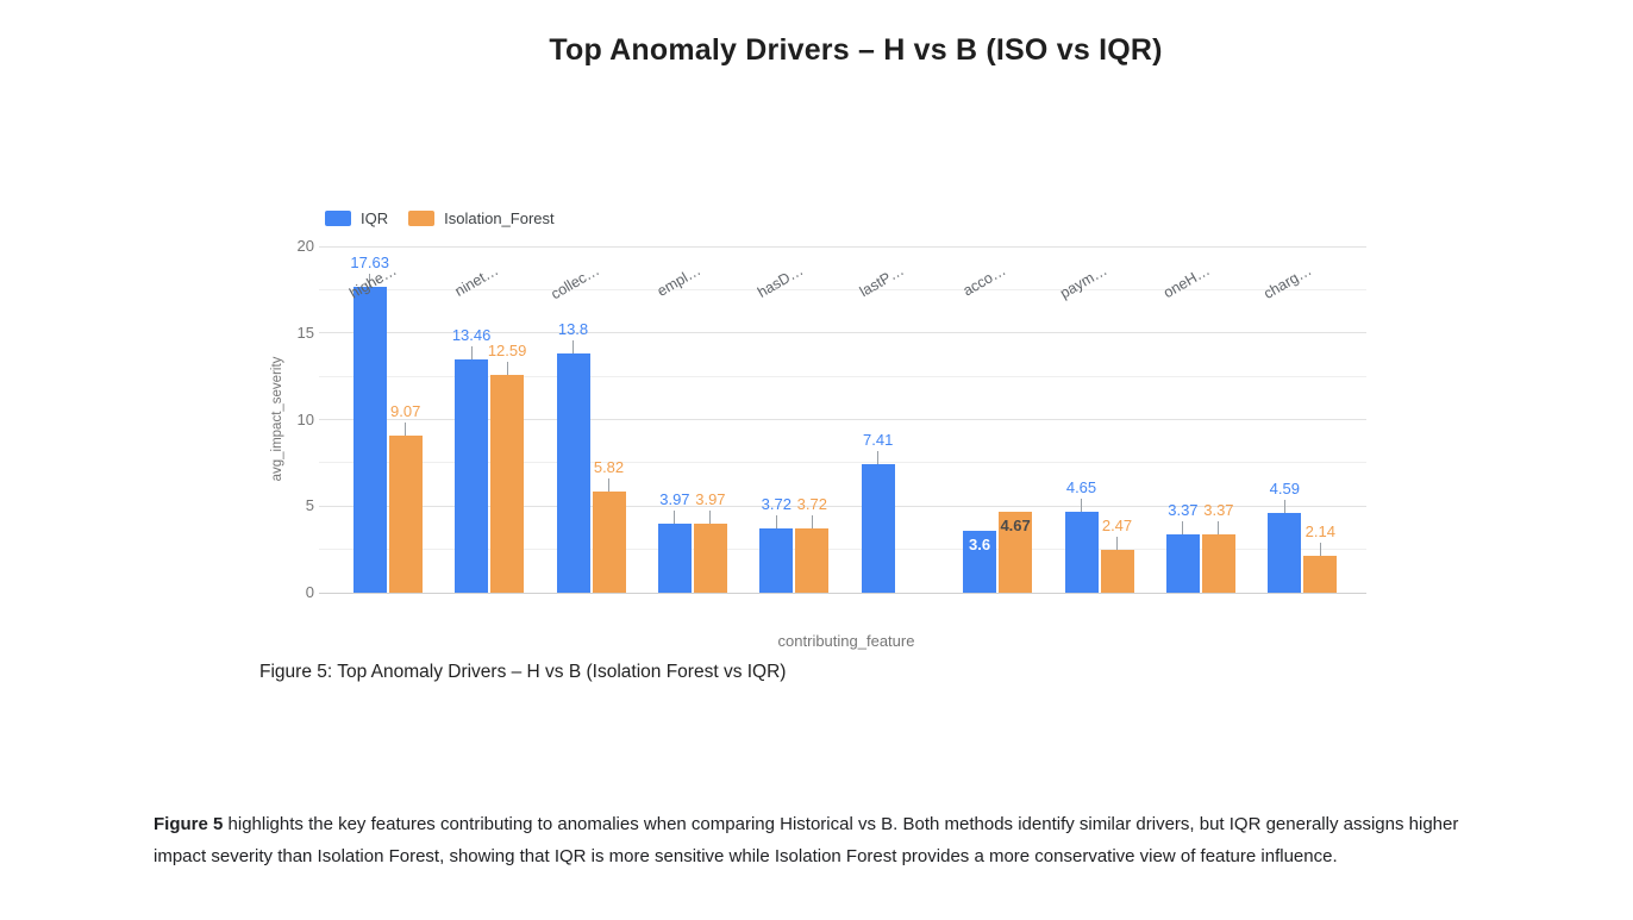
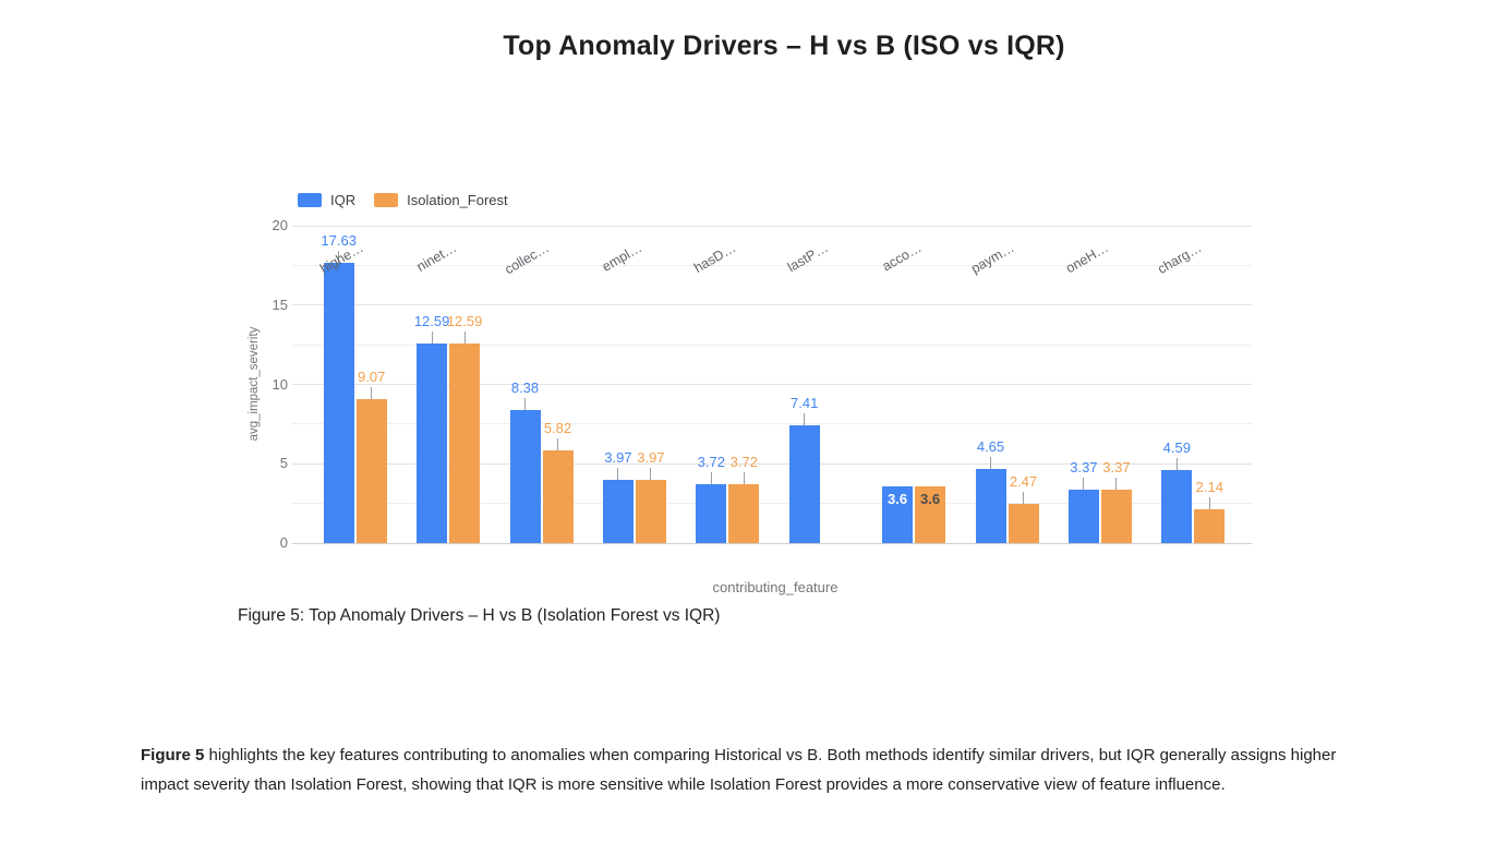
IQR/ninet…: 13.46 -> 12.59
IQR/collec…: 13.8 -> 8.38
Isolation_Forest/acco…: 4.67 -> 3.6
